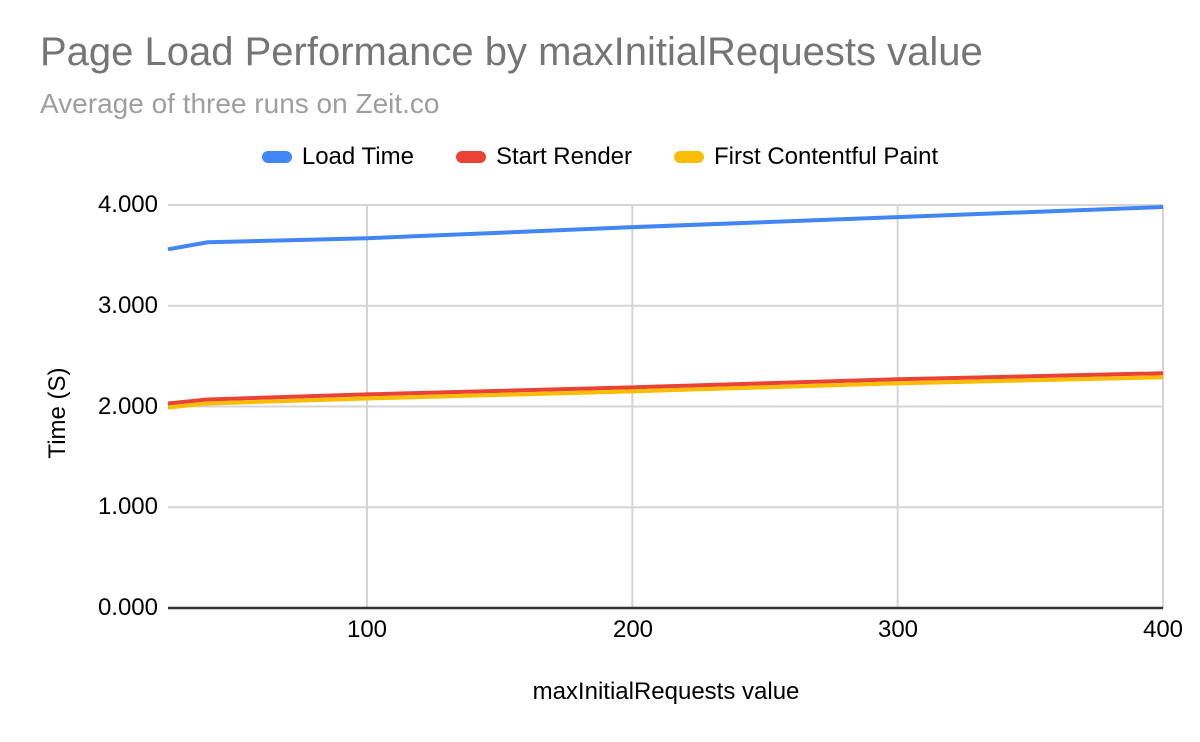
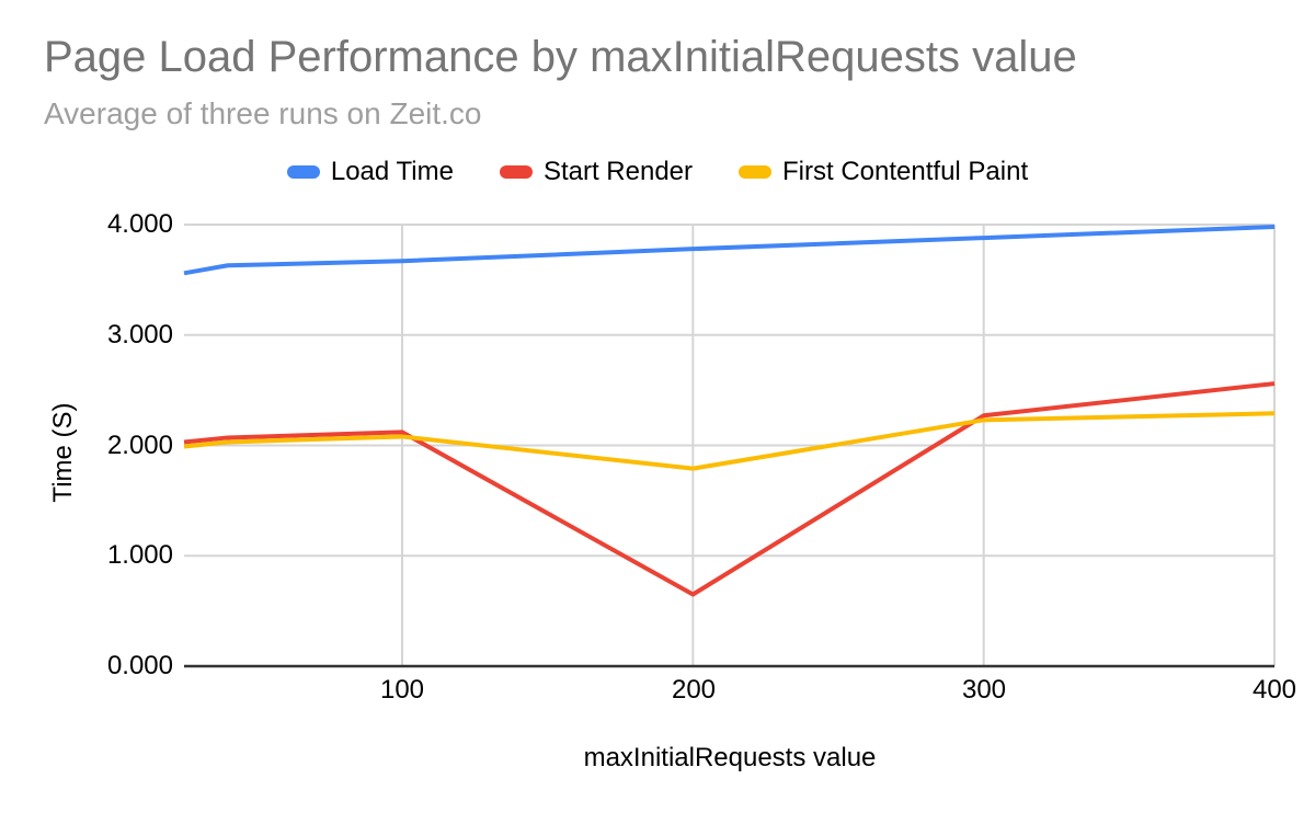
Start Render/200: 2.19 -> 0.65
First Contentful Paint/200: 2.15 -> 1.79
Start Render/400: 2.33 -> 2.56
